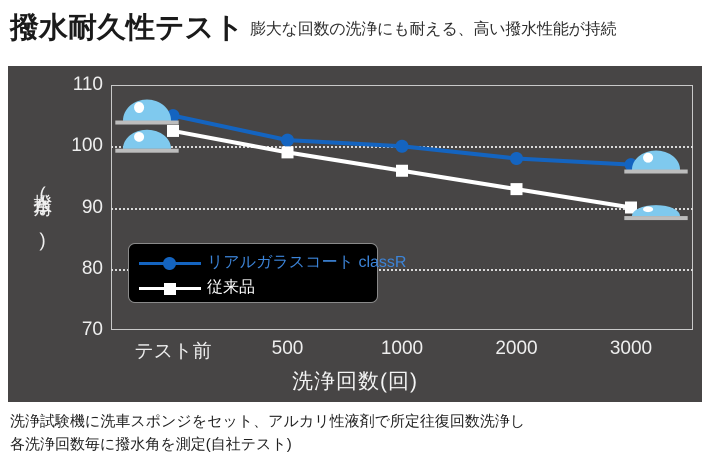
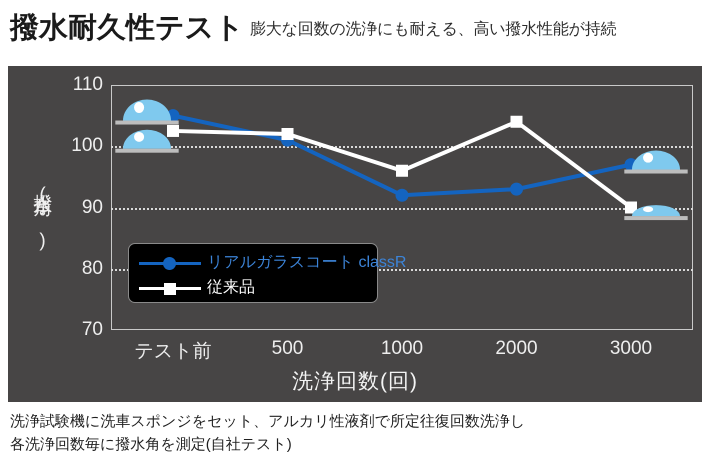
従来品/500: 99 -> 102
リアルガラスコート classR/1000: 100 -> 92
リアルガラスコート classR/2000: 98 -> 93
従来品/2000: 93 -> 104
